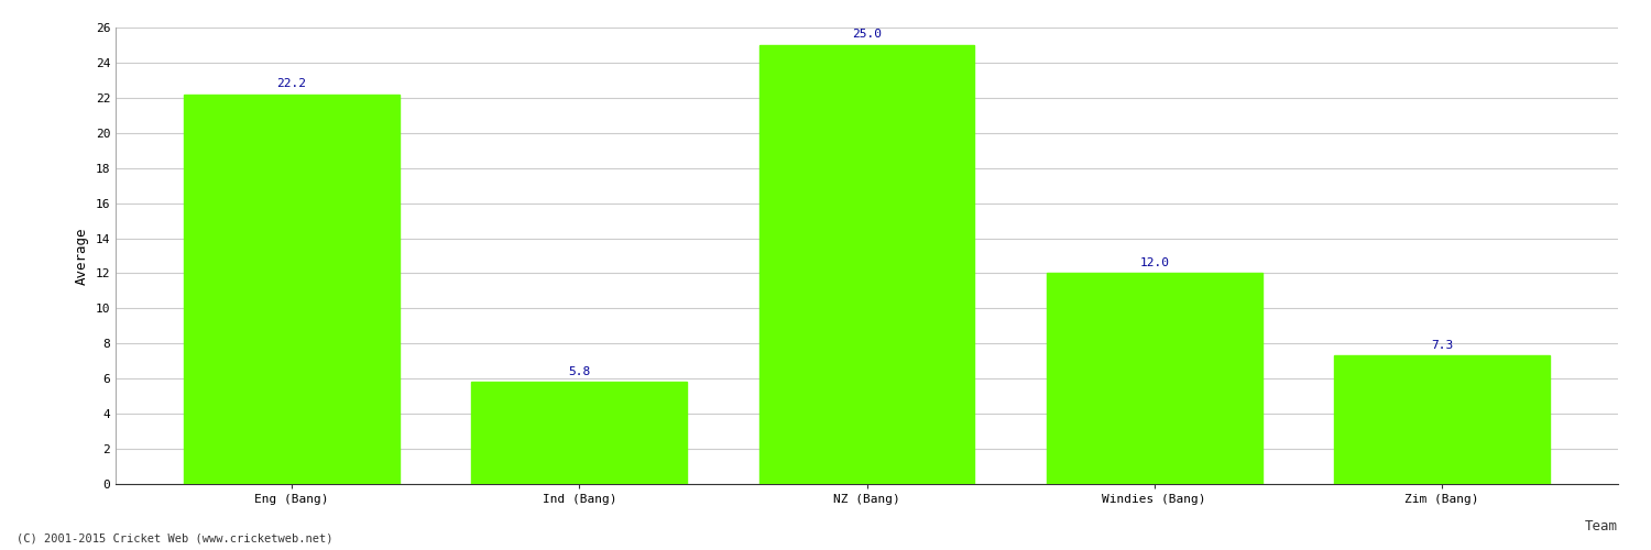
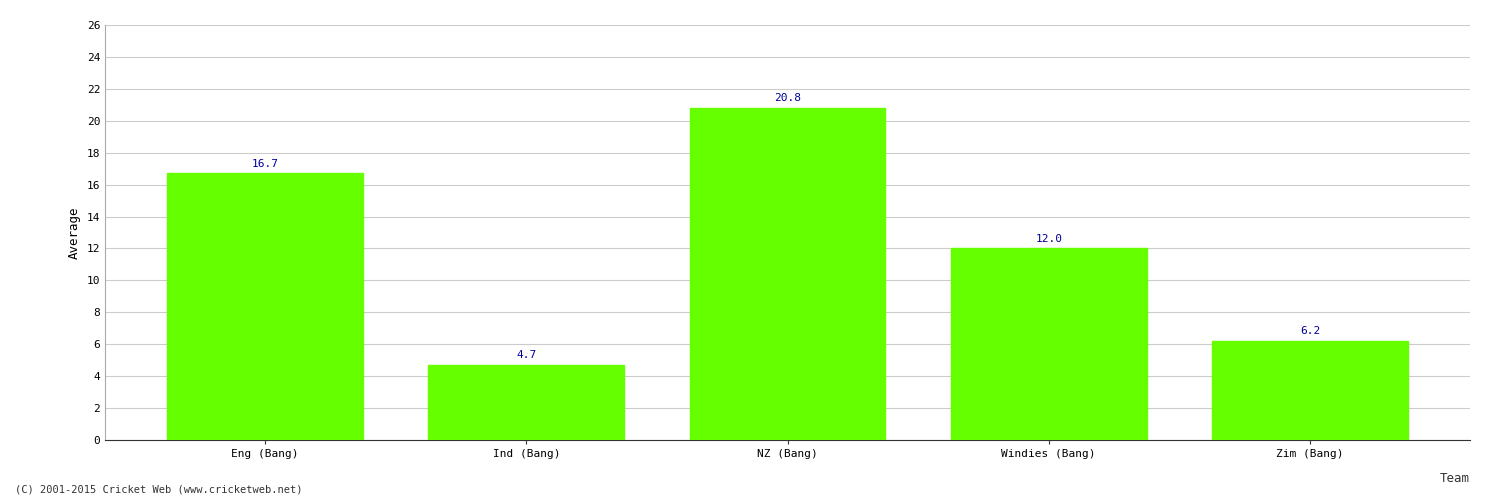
Eng (Bang): 22.2 -> 16.7
Ind (Bang): 5.8 -> 4.7
NZ (Bang): 25.0 -> 20.8
Zim (Bang): 7.3 -> 6.2
